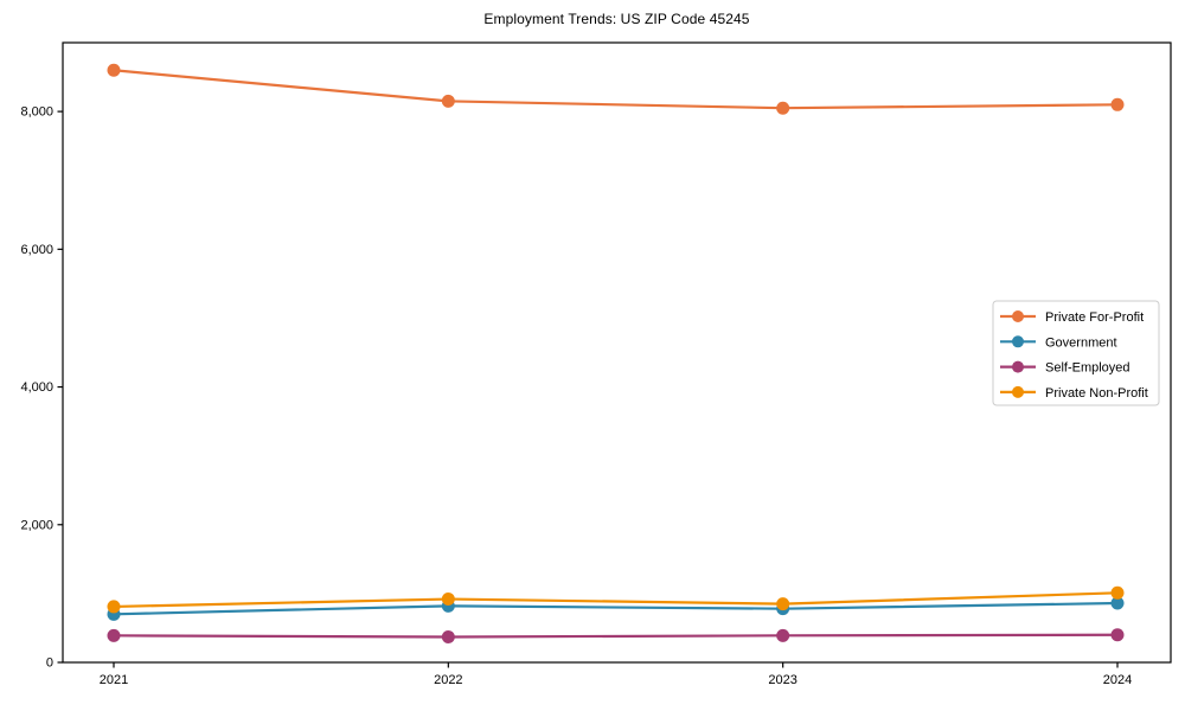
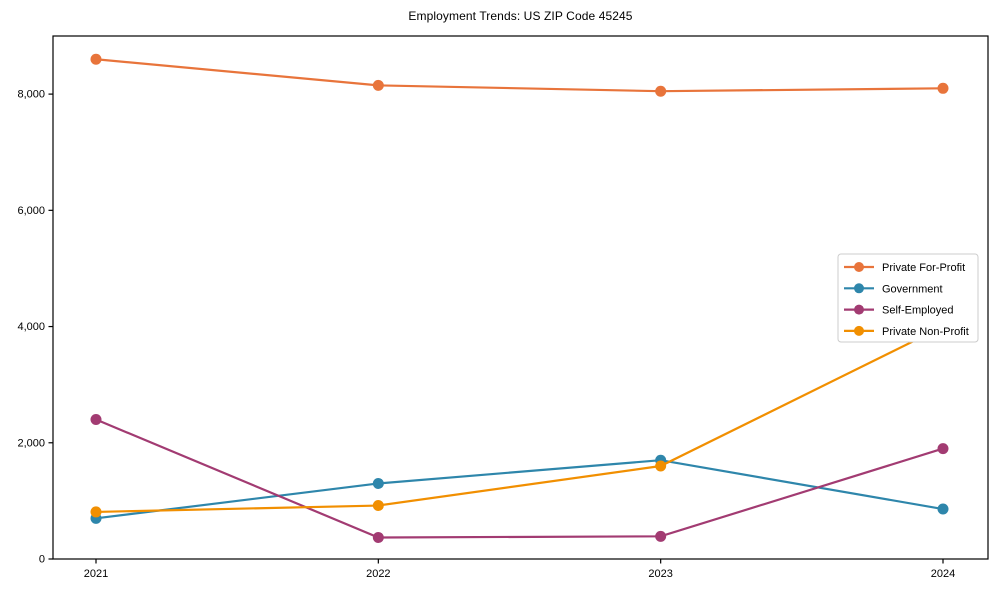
Self-Employed/2021: 400 -> 2400
Government/2022: 800 -> 1300
Government/2023: 800 -> 1700
Private Non-Profit/2023: 800 -> 1600
Self-Employed/2024: 400 -> 1900
Private Non-Profit/2024: 1000 -> 4000
